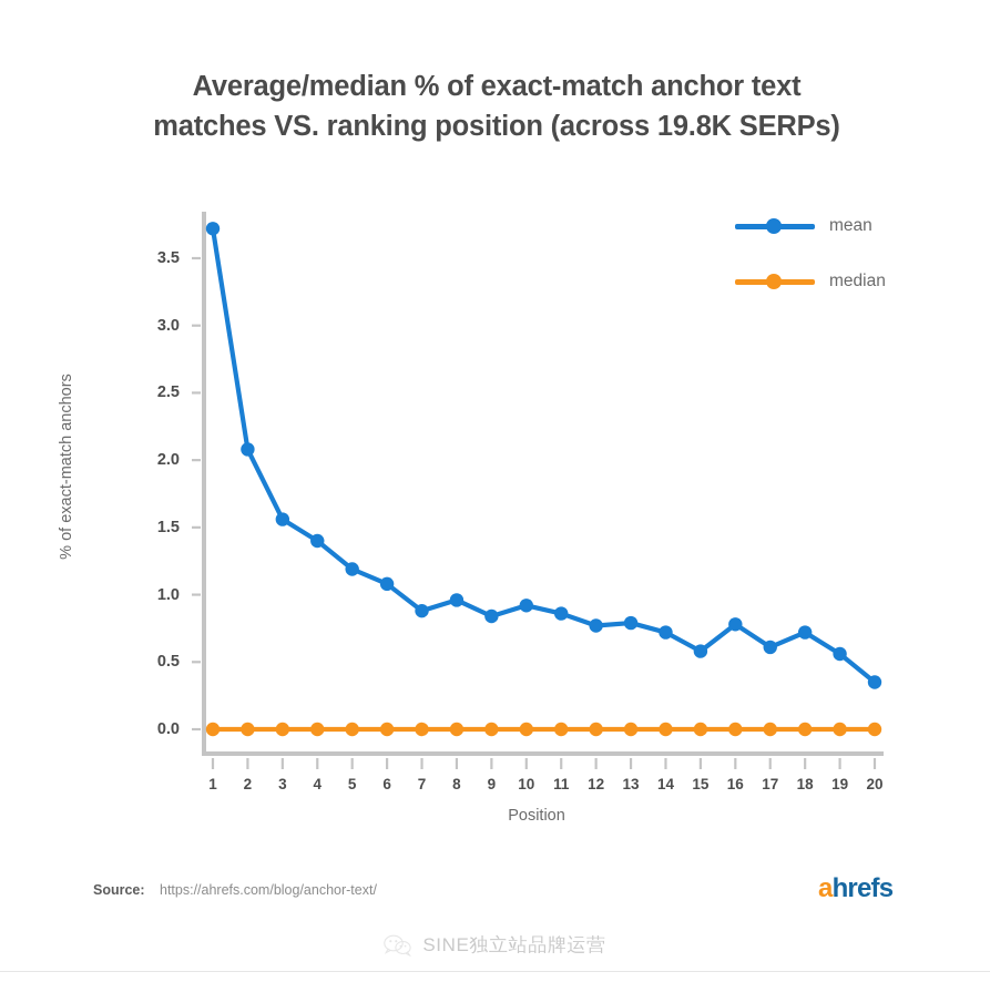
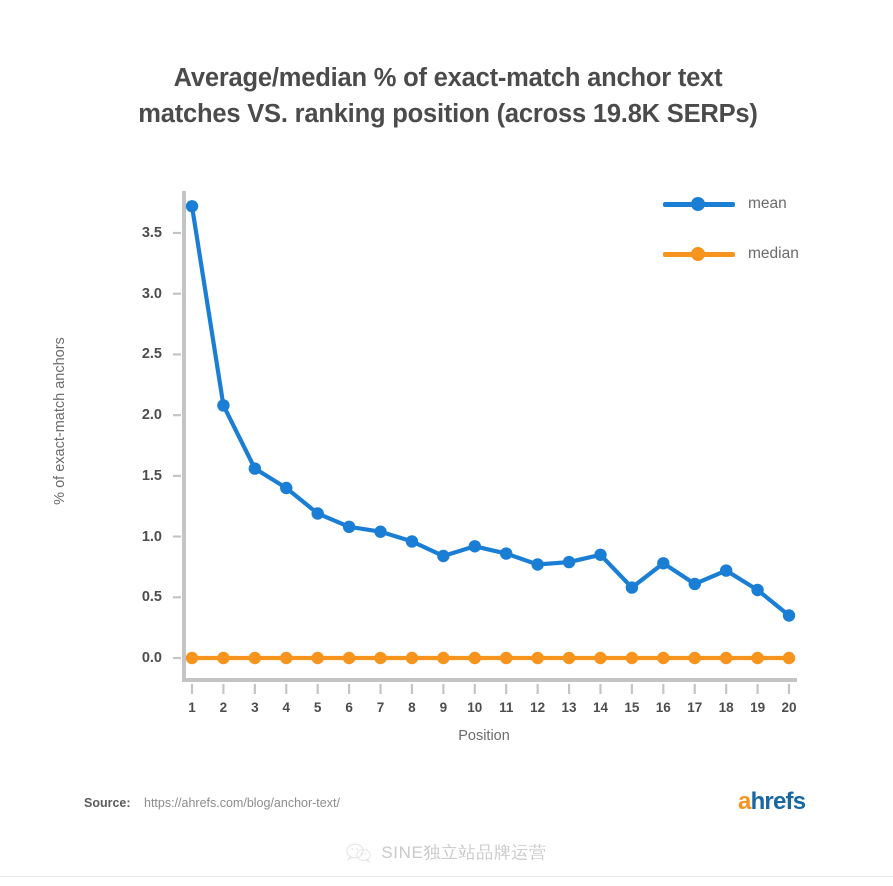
mean/7: 0.88 -> 1.04
mean/14: 0.72 -> 0.85
